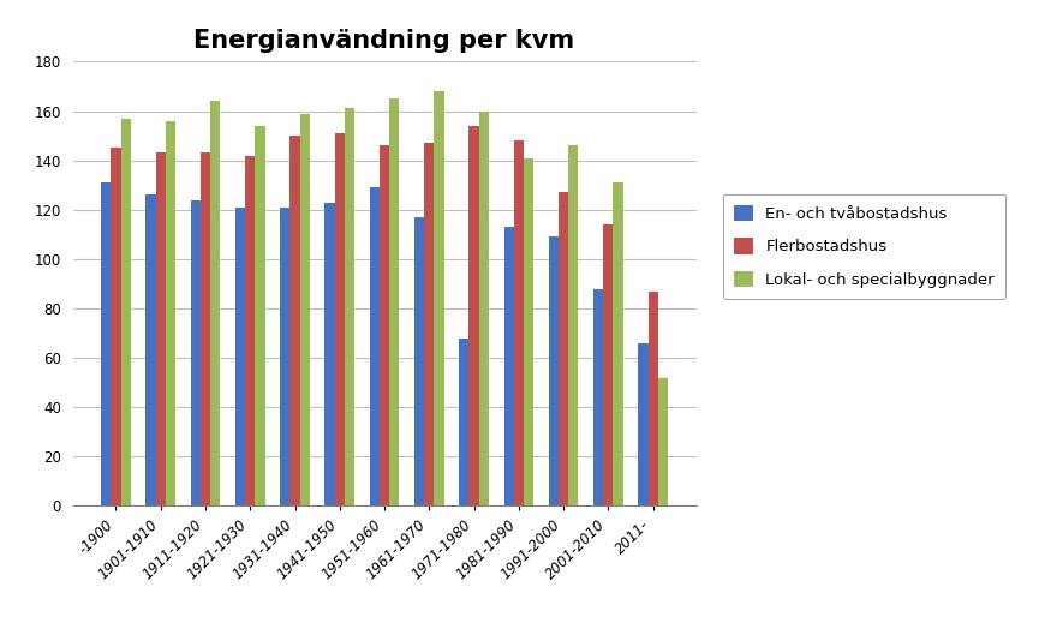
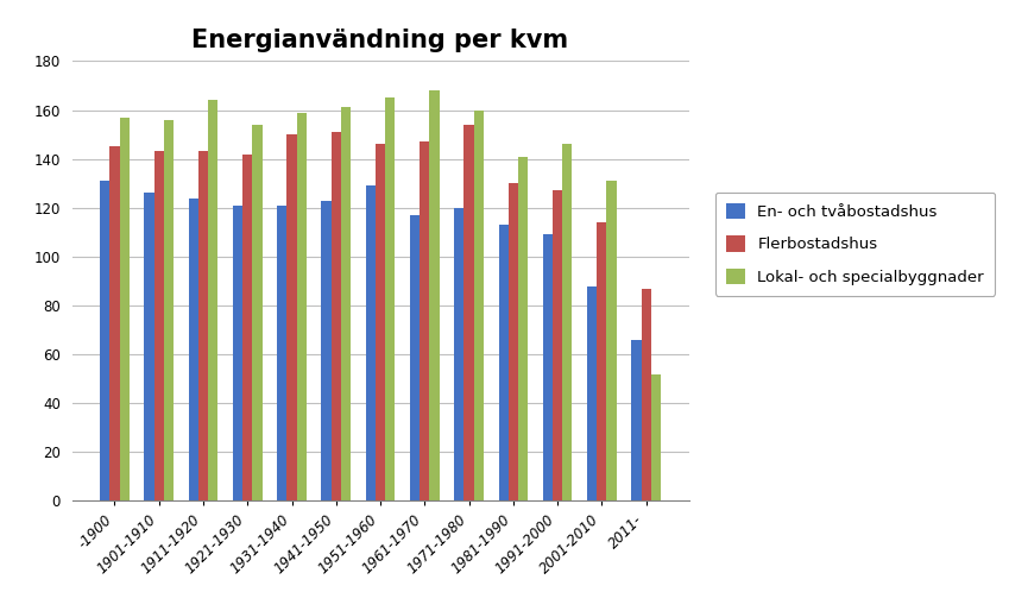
En- och tvåbostadshus/1971-1980: 68 -> 120
Flerbostadshus/1981-1990: 148 -> 130
